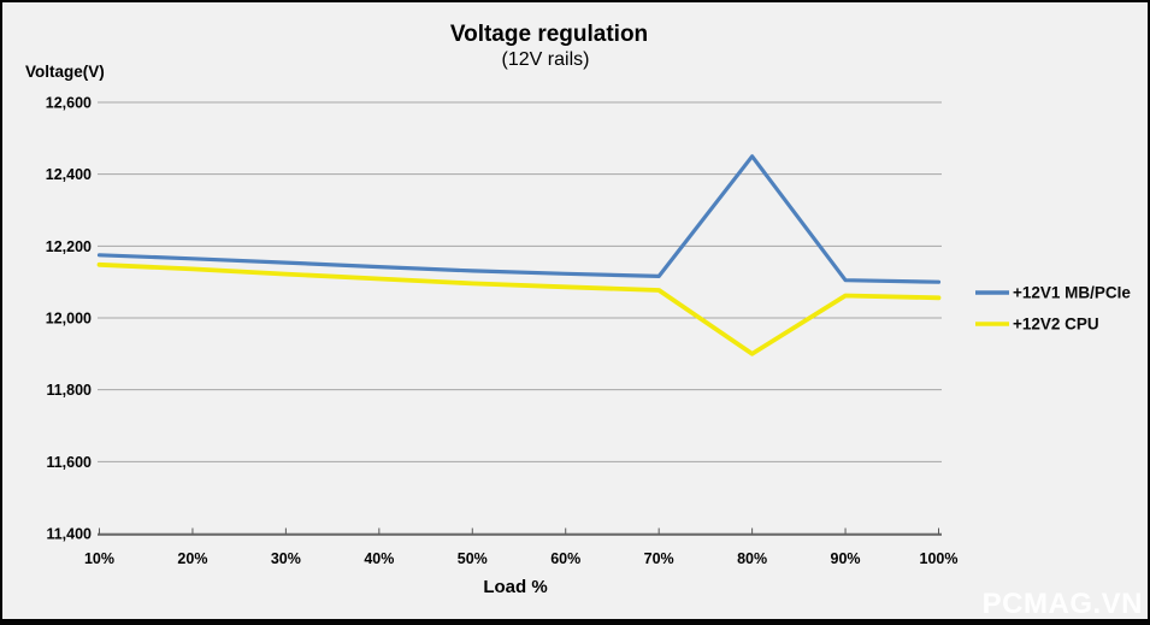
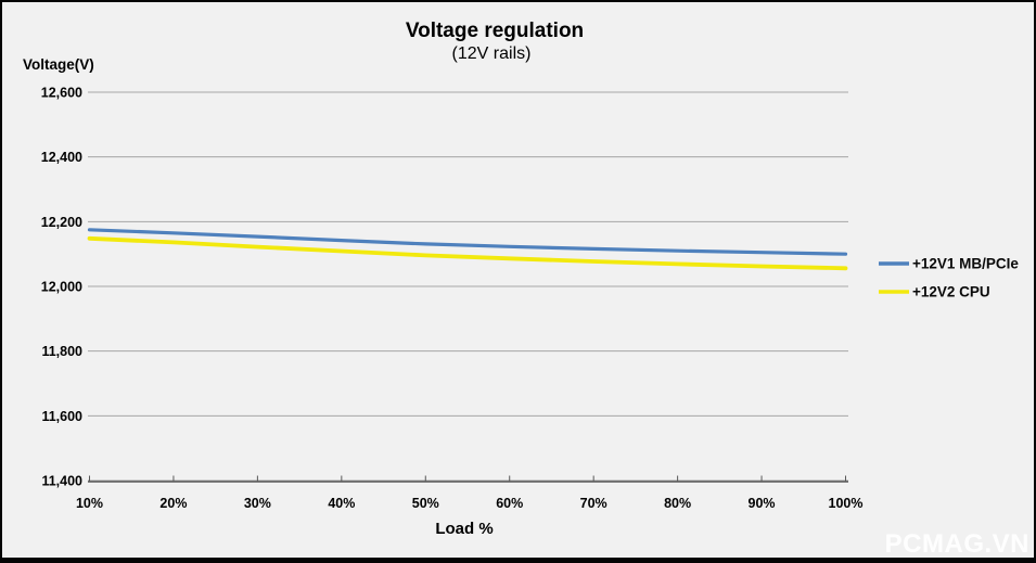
+12V1 MB/PCIe/80%: 12450 -> 12110
+12V2 CPU/80%: 11900 -> 12070
